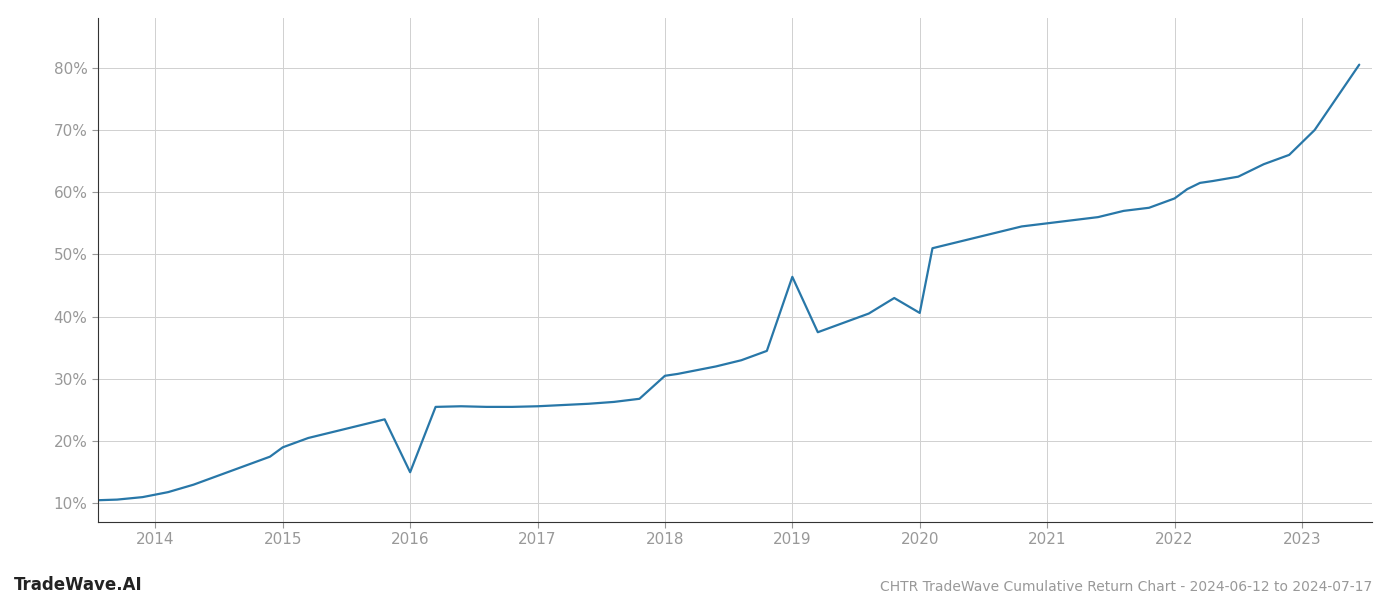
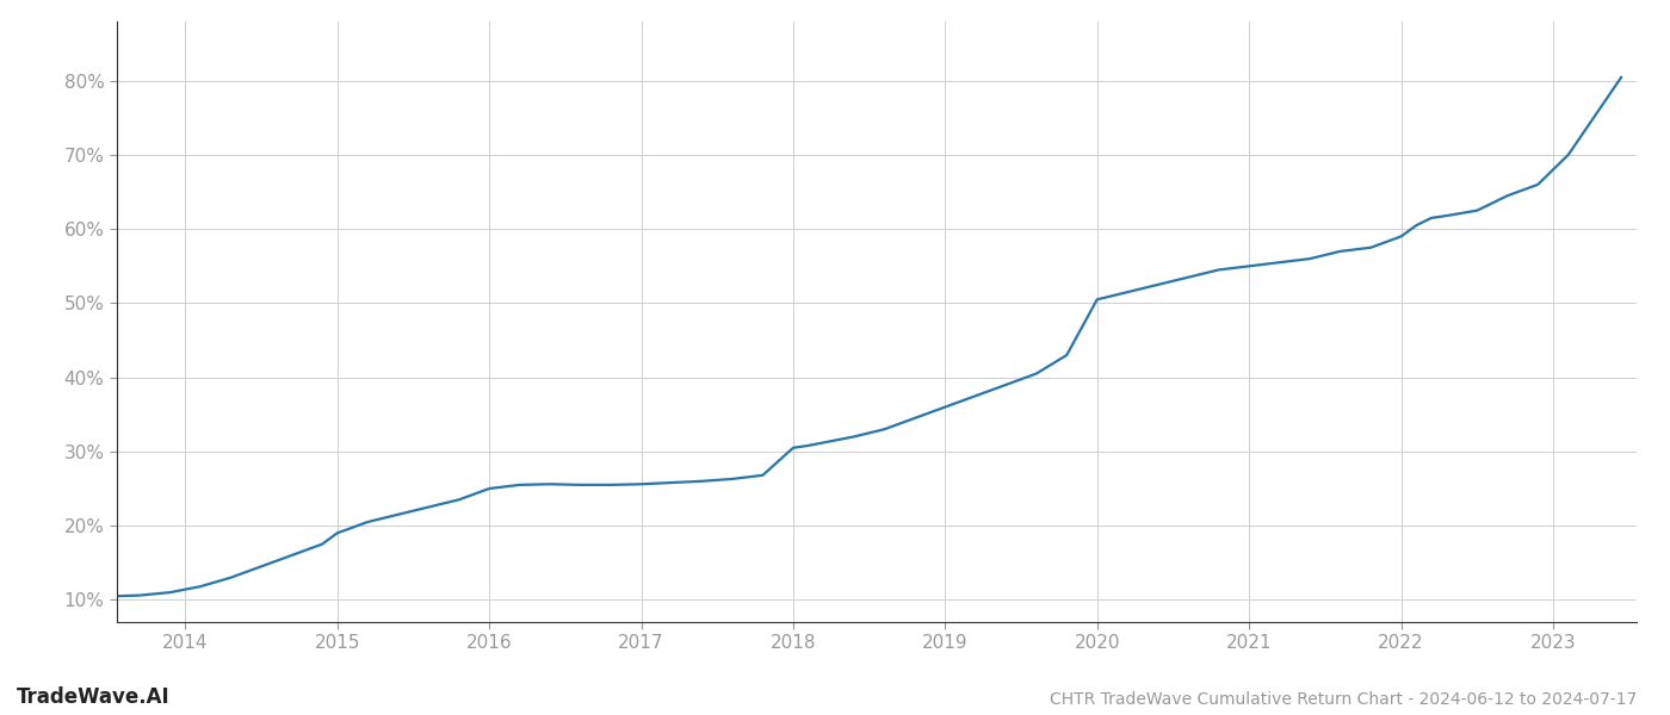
2016: 15.0% -> 25.0%
2019: 46.4% -> 36.0%
2020: 40.6% -> 50.5%
